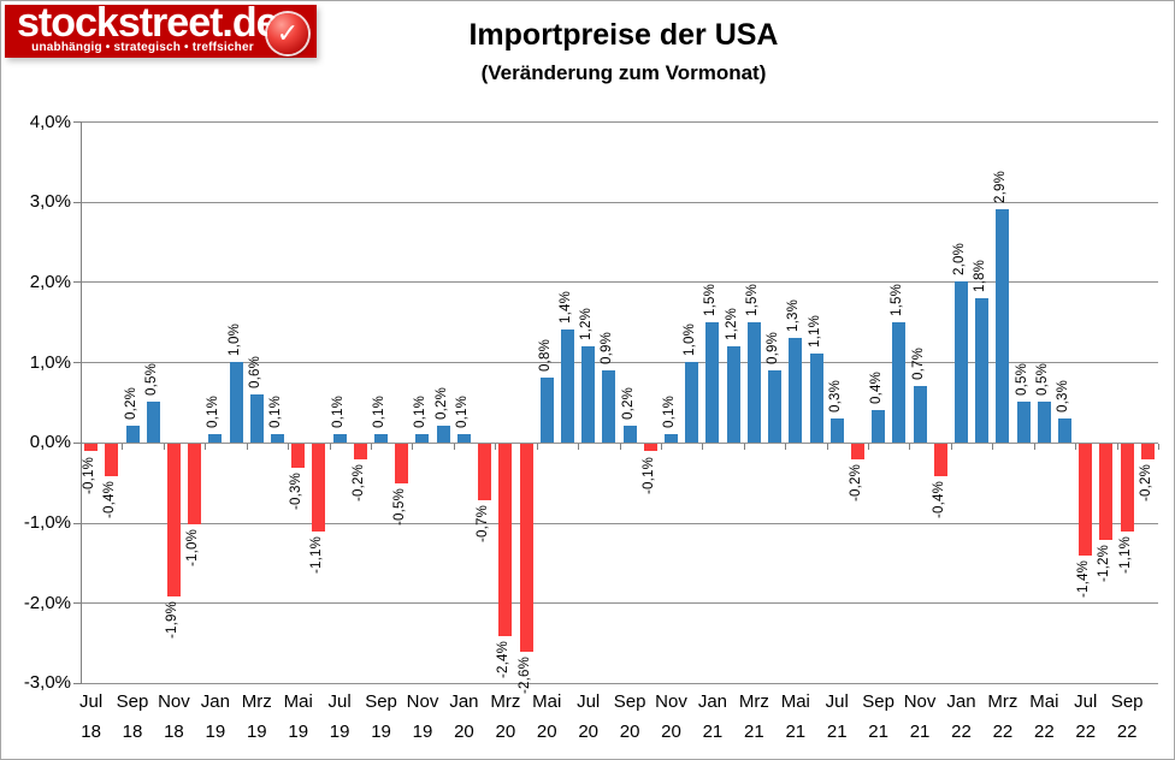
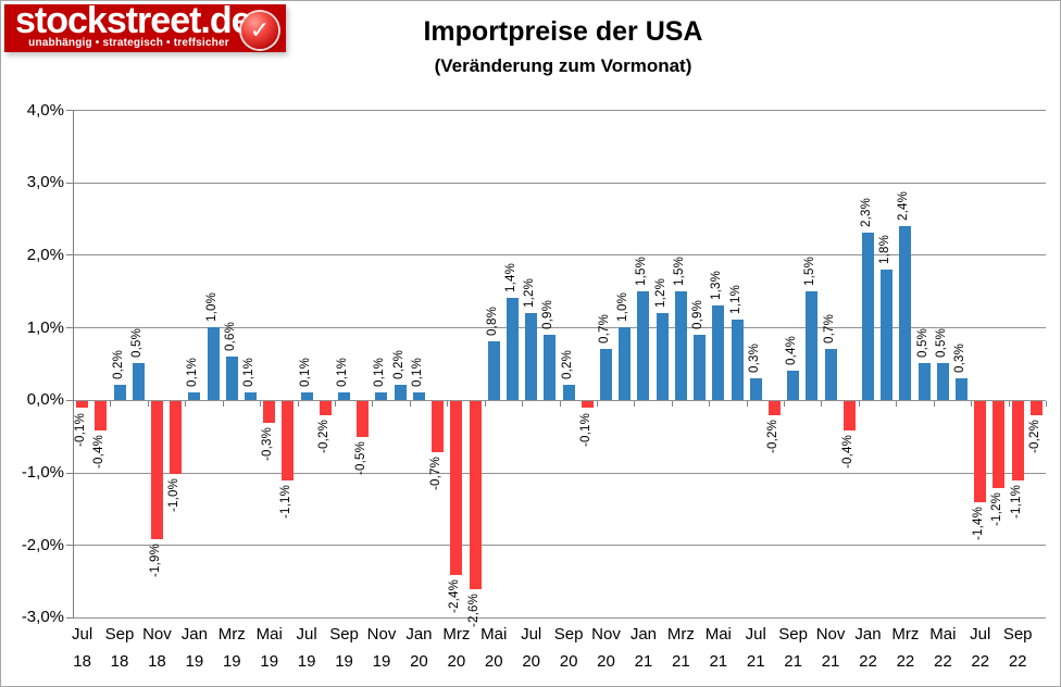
Nov 20: 0,1% -> 0,7%
Jan 22: 2,0% -> 2,3%
Mrz 22: 2,9% -> 2,4%
